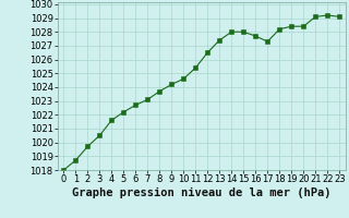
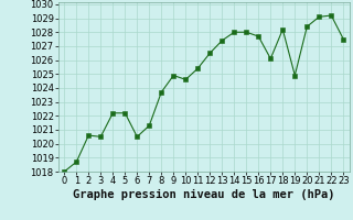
2: 1019.7 -> 1020.6
4: 1021.6 -> 1022.2
6: 1022.7 -> 1020.5
7: 1023.1 -> 1021.3
9: 1024.2 -> 1024.9
17: 1027.3 -> 1026.1
19: 1028.4 -> 1024.9
23: 1029.1 -> 1027.5
